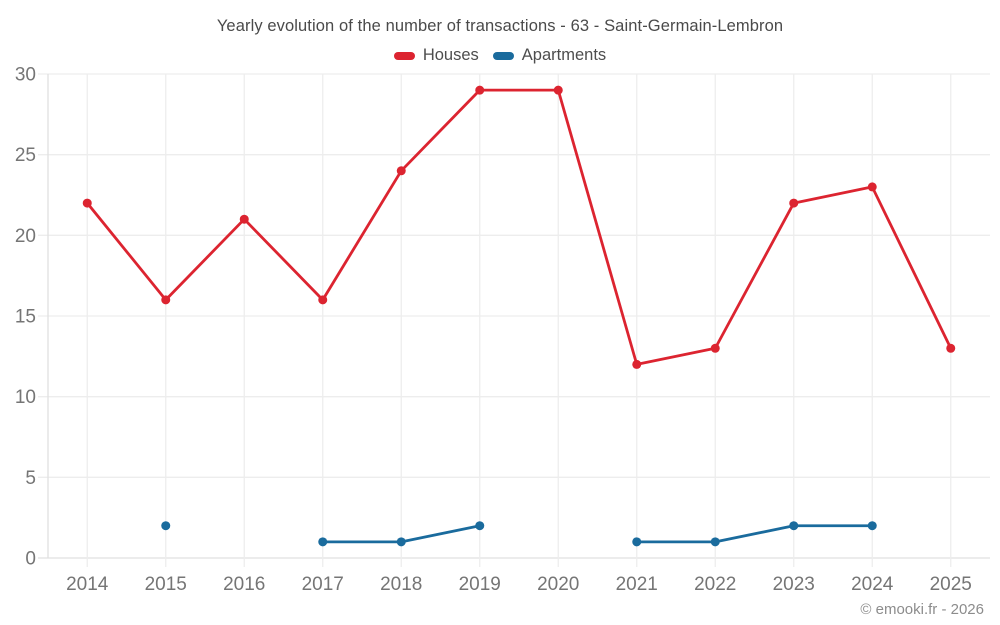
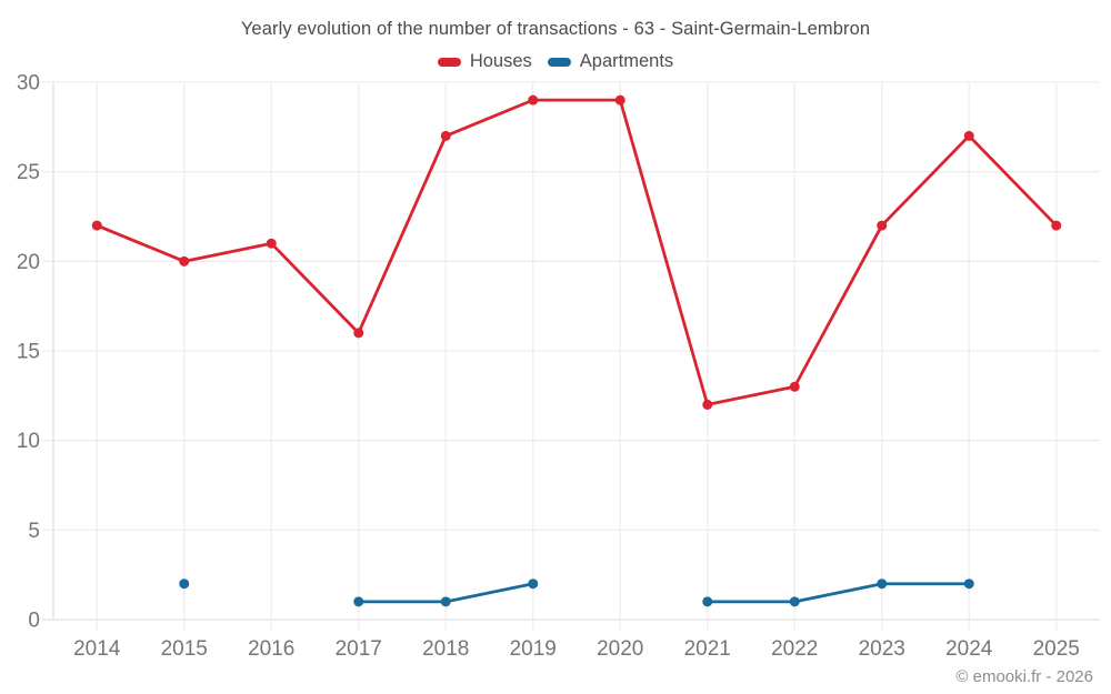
Houses/2015: 16 -> 20
Houses/2018: 24 -> 27
Houses/2024: 23 -> 27
Houses/2025: 13 -> 22
